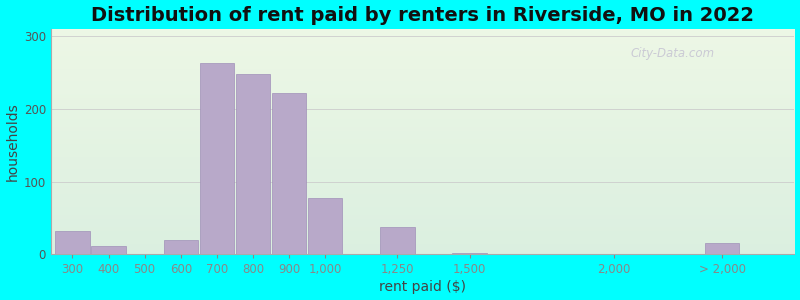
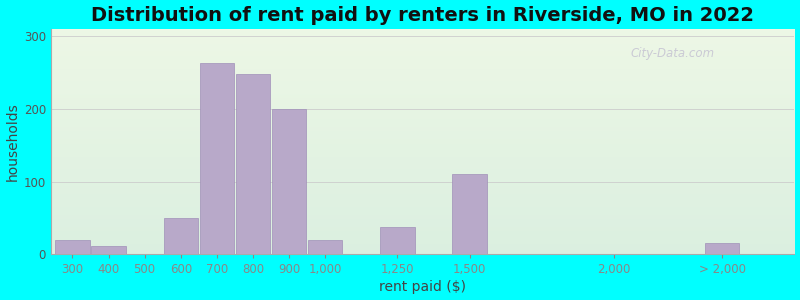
300: 32 -> 20
600: 20 -> 50
900: 222 -> 200
1,000: 78 -> 20
1,500: 2 -> 110
